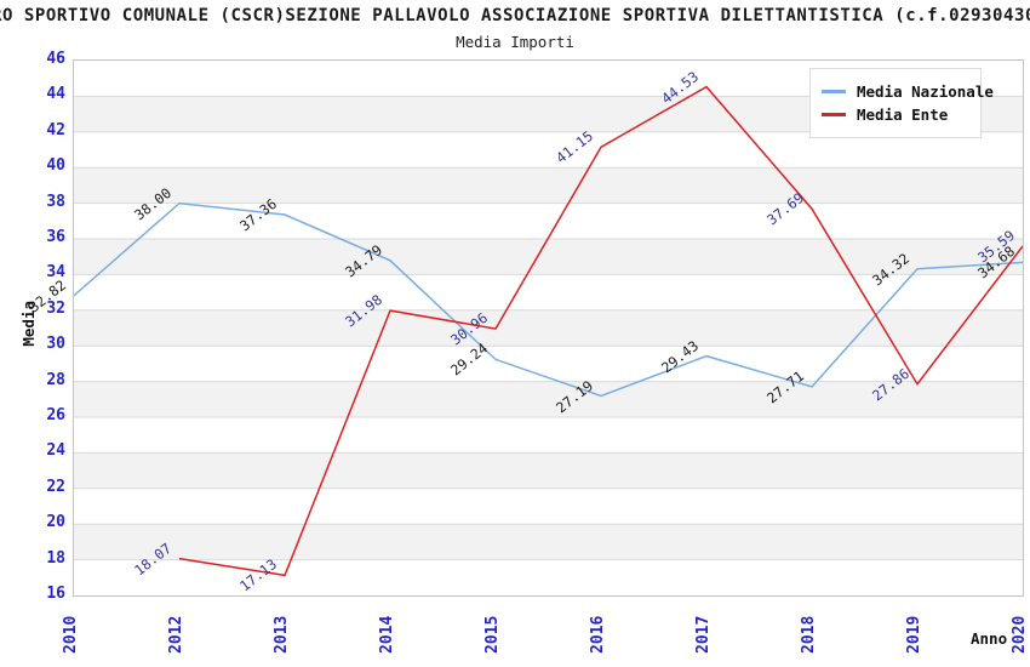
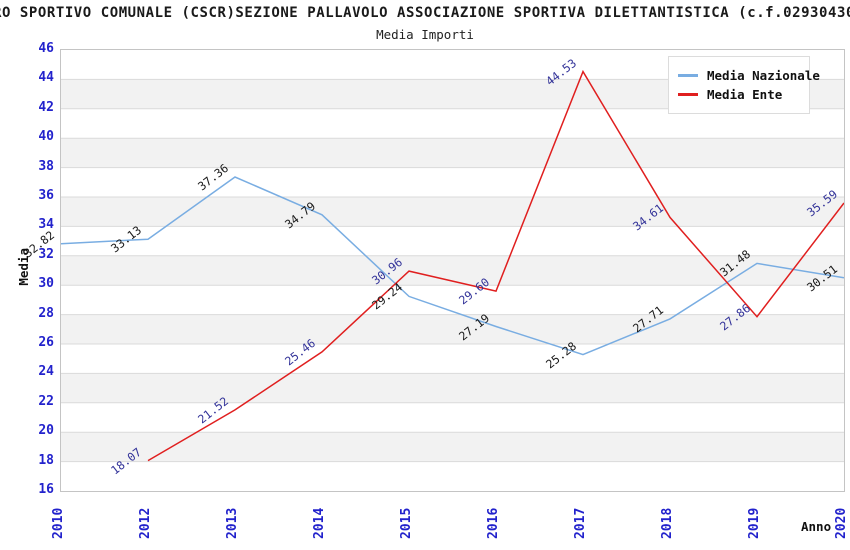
Media Nazionale/2012: 38.00 -> 33.13
Media Ente/2013: 17.13 -> 21.52
Media Ente/2014: 31.98 -> 25.46
Media Ente/2016: 41.15 -> 29.60
Media Nazionale/2017: 29.43 -> 25.28
Media Ente/2018: 37.69 -> 34.61
Media Nazionale/2019: 34.32 -> 31.48
Media Nazionale/2020: 34.68 -> 30.51
